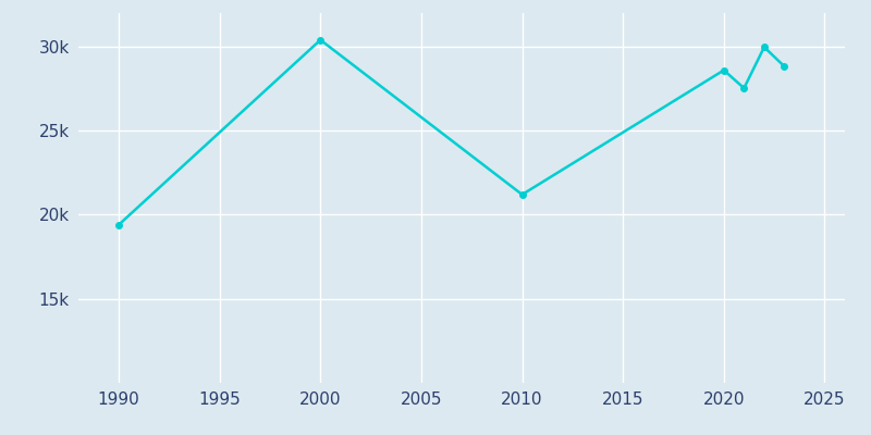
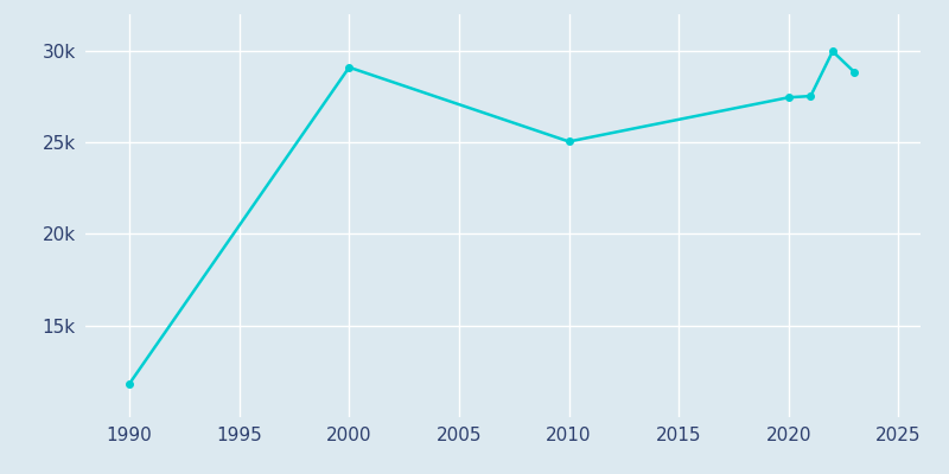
1990: 19.4k -> 11.8k
2000: 30.4k -> 29.1k
2010: 21.2k -> 25.0k
2020: 28.6k -> 27.5k
